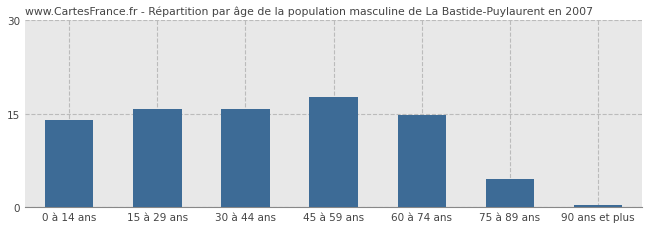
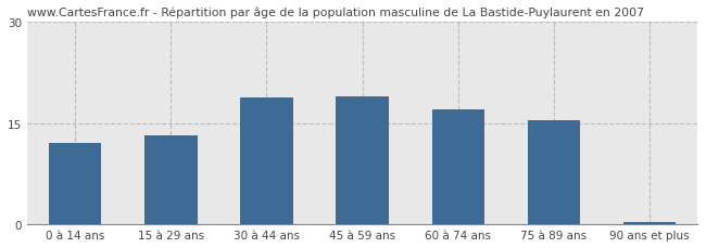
0 à 14 ans: 14.0 -> 12.0
15 à 29 ans: 15.8 -> 13.2
30 à 44 ans: 15.7 -> 18.8
45 à 59 ans: 17.7 -> 19.0
60 à 74 ans: 14.7 -> 17.0
75 à 89 ans: 4.5 -> 15.4
